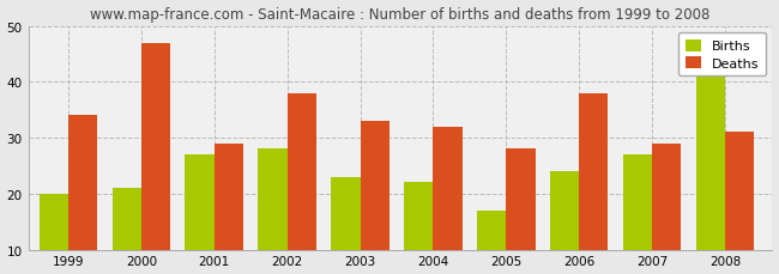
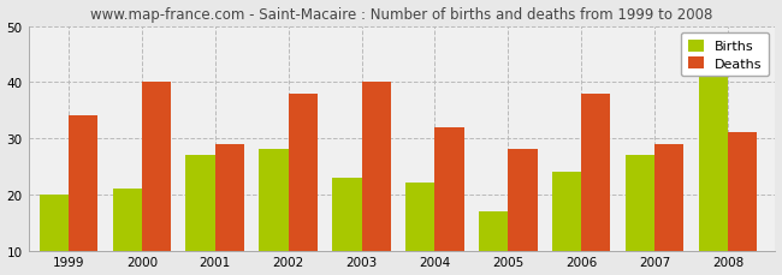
Deaths/2000: 47 -> 40
Deaths/2003: 33 -> 40
